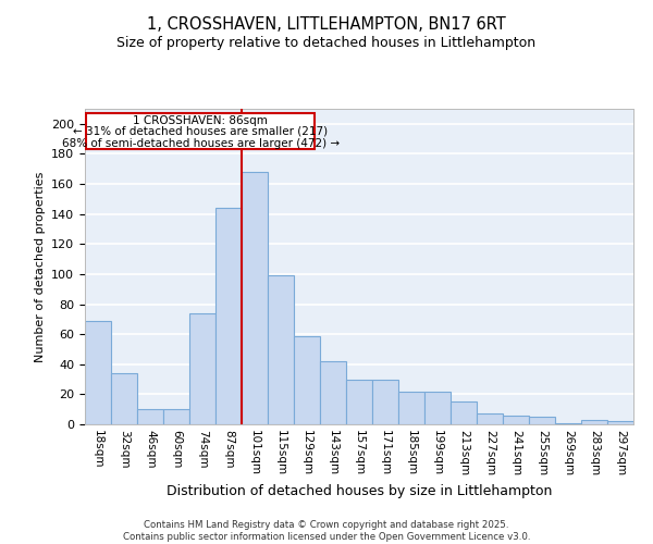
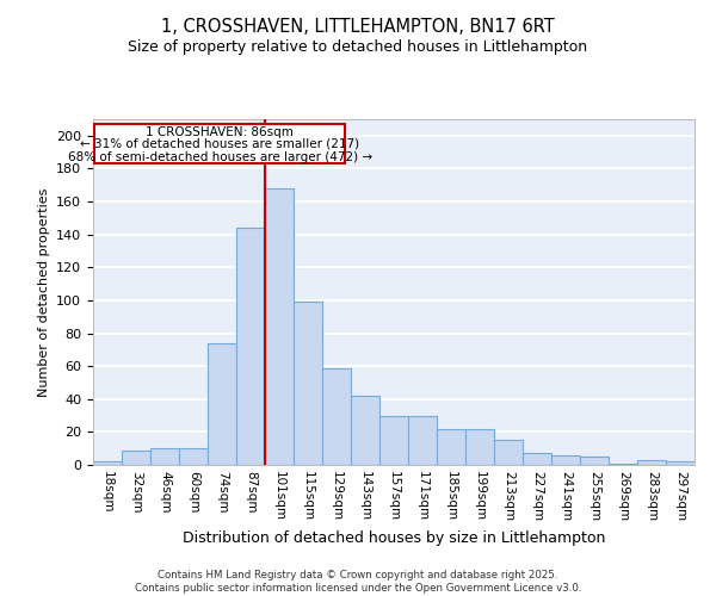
18sqm: 69 -> 2
32sqm: 34 -> 9
